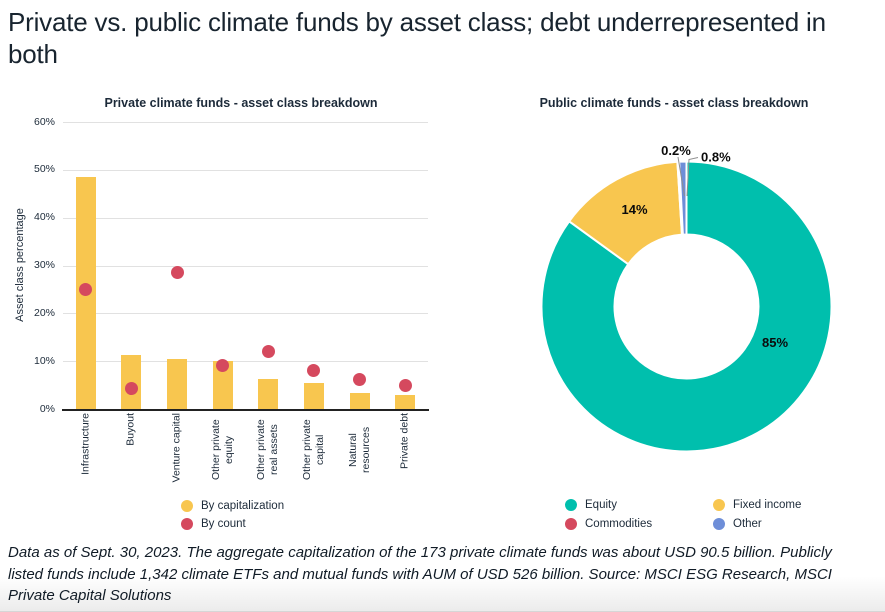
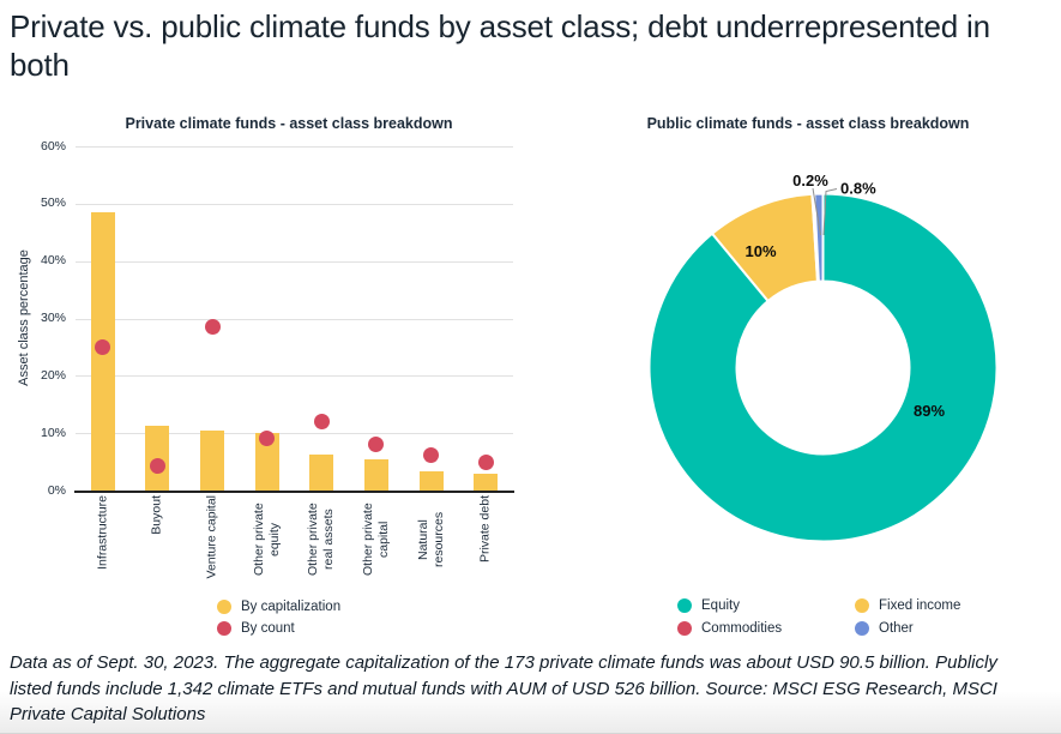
Public climate funds - asset class breakdown/Equity: 85% -> 89%
Public climate funds - asset class breakdown/Fixed income: 14% -> 10%
